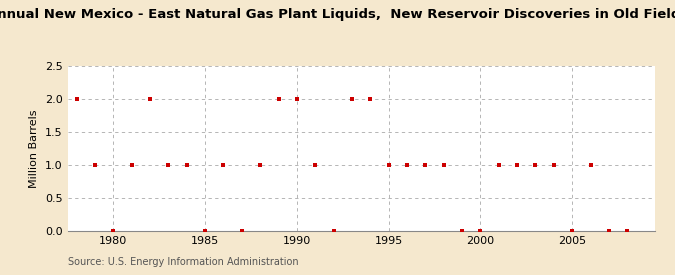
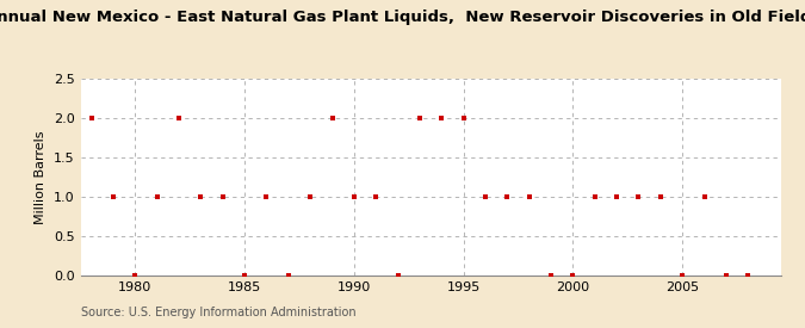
1990: 2 -> 1
1995: 1 -> 2
